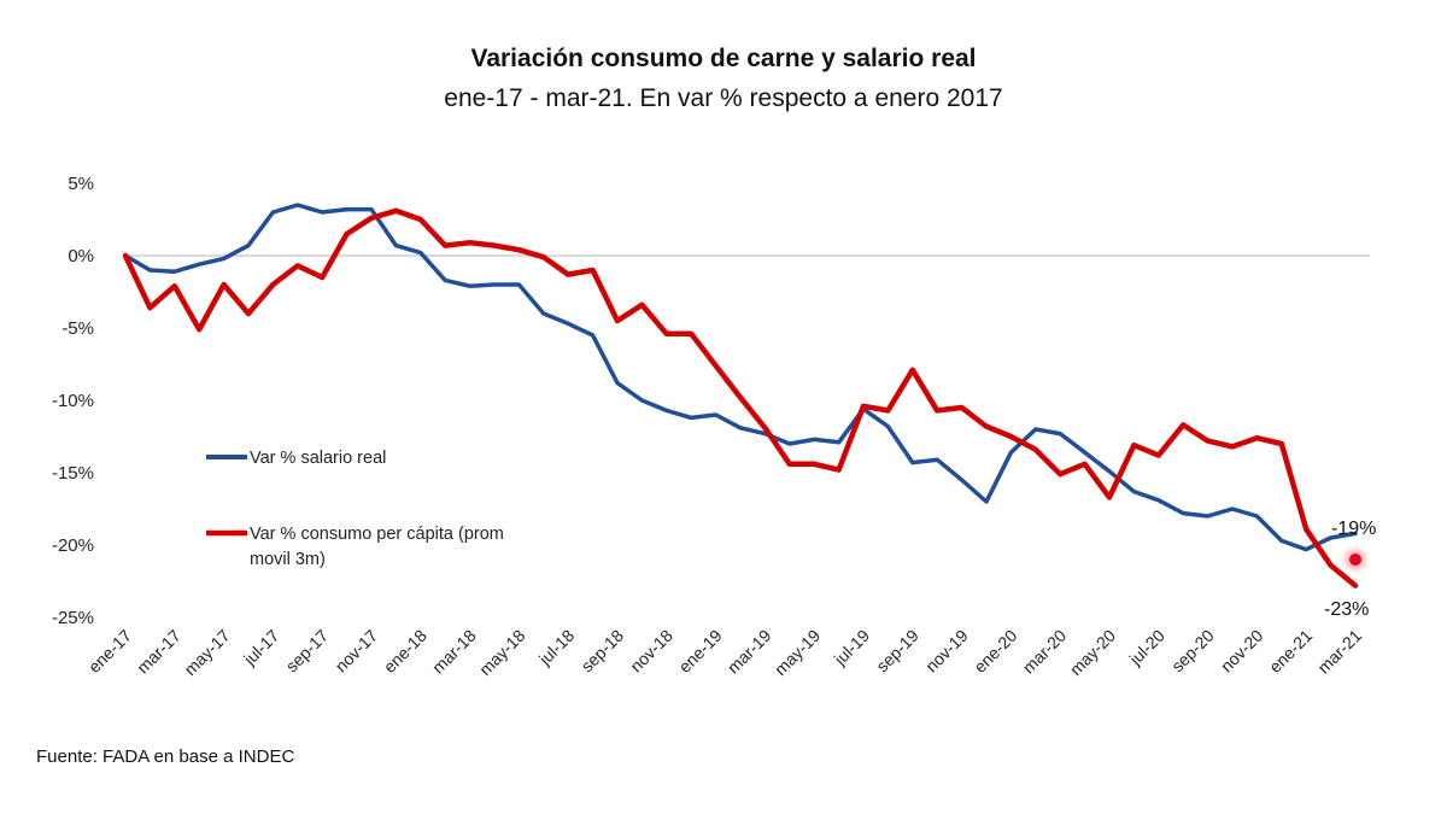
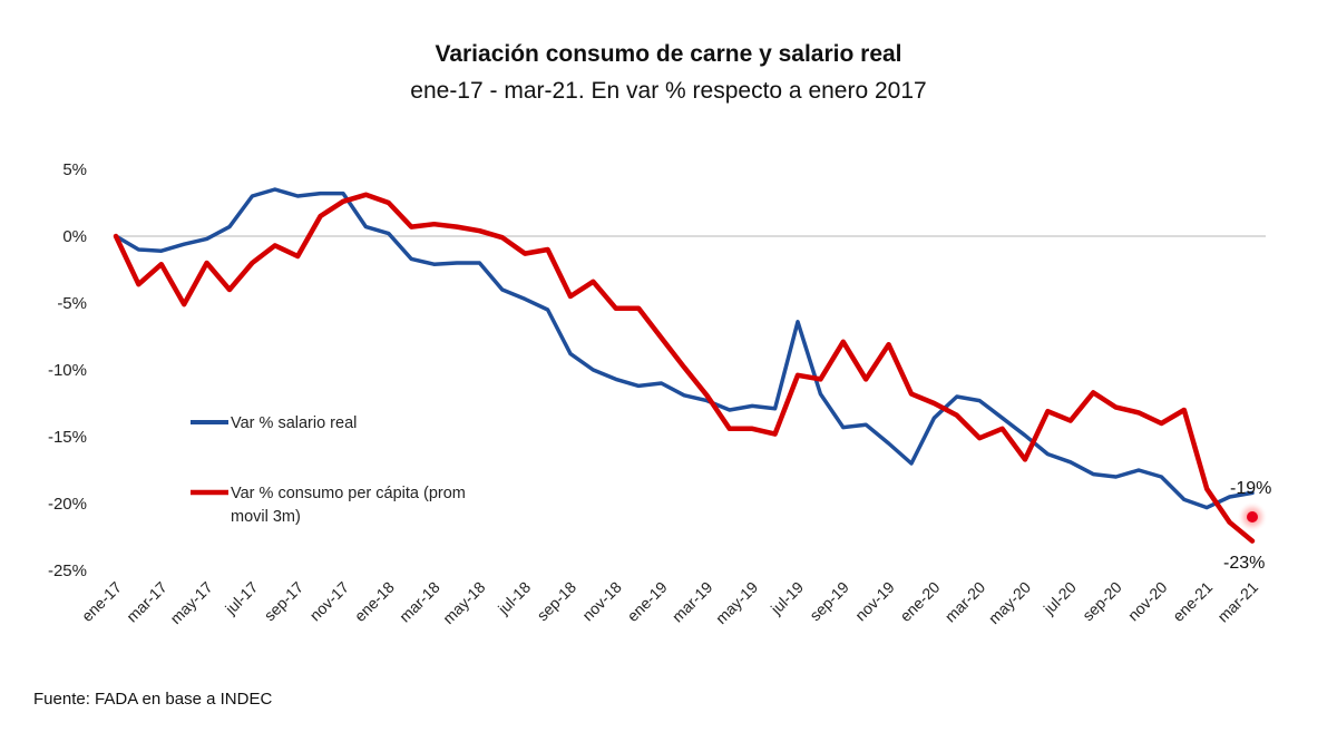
Var % salario real/jul-19: -10.6% -> -6.4%
Var % consumo per cápita (prom movil 3m)/nov-19: -10.5% -> -8.1%
Var % consumo per cápita (prom movil 3m)/nov-20: -12.6% -> -14.0%
